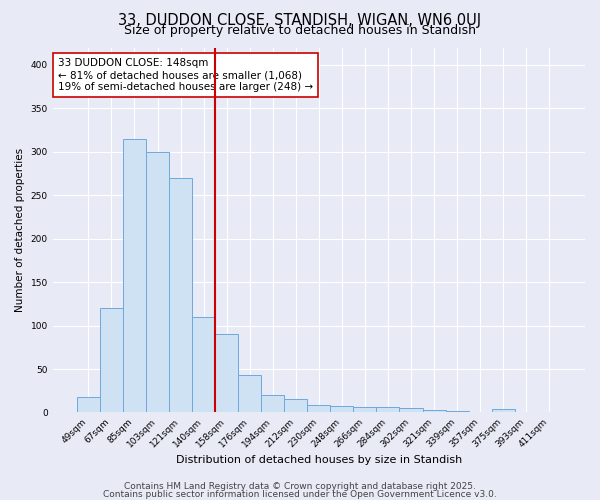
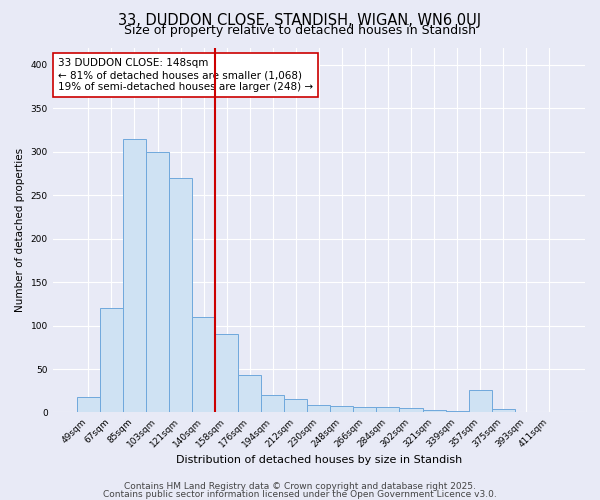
357sqm: 1 -> 26
